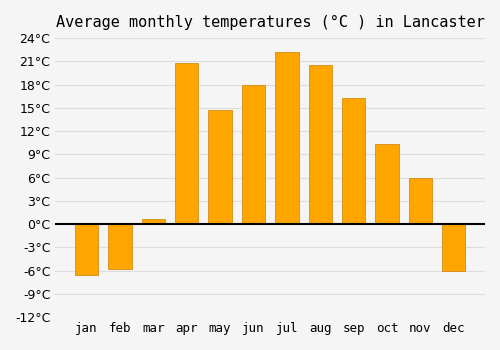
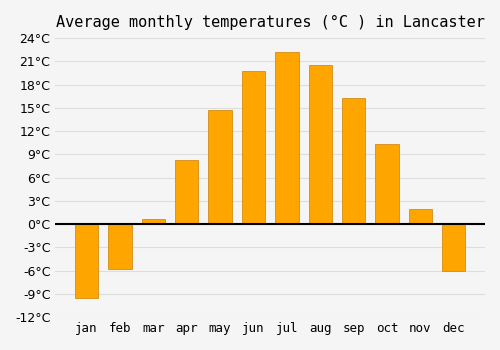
jan: -6.6°C -> -9.5°C
apr: 20.8°C -> 8.3°C
jun: 18.0°C -> 19.7°C
nov: 6.0°C -> 2.0°C
